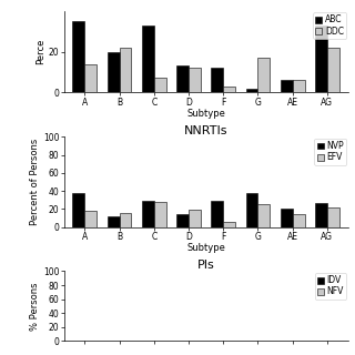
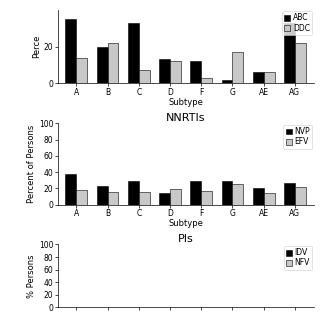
NNRTIs/NVP/B: 12 -> 23
NNRTIs/EFV/C: 28 -> 15
NNRTIs/EFV/F: 6 -> 17
NNRTIs/NVP/G: 38 -> 29
